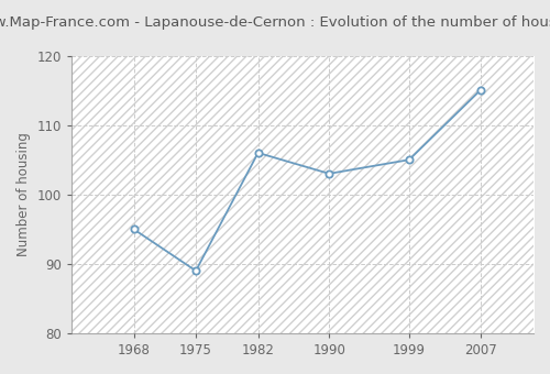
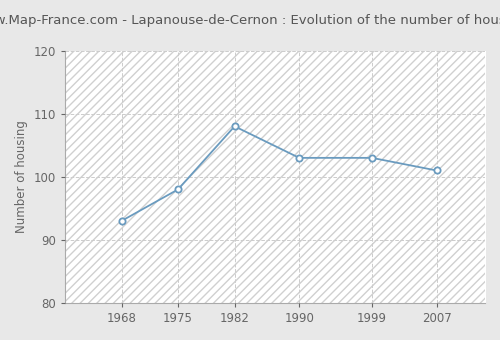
1968: 95 -> 93
1975: 89 -> 98
1982: 106 -> 108
1999: 105 -> 103
2007: 115 -> 101
